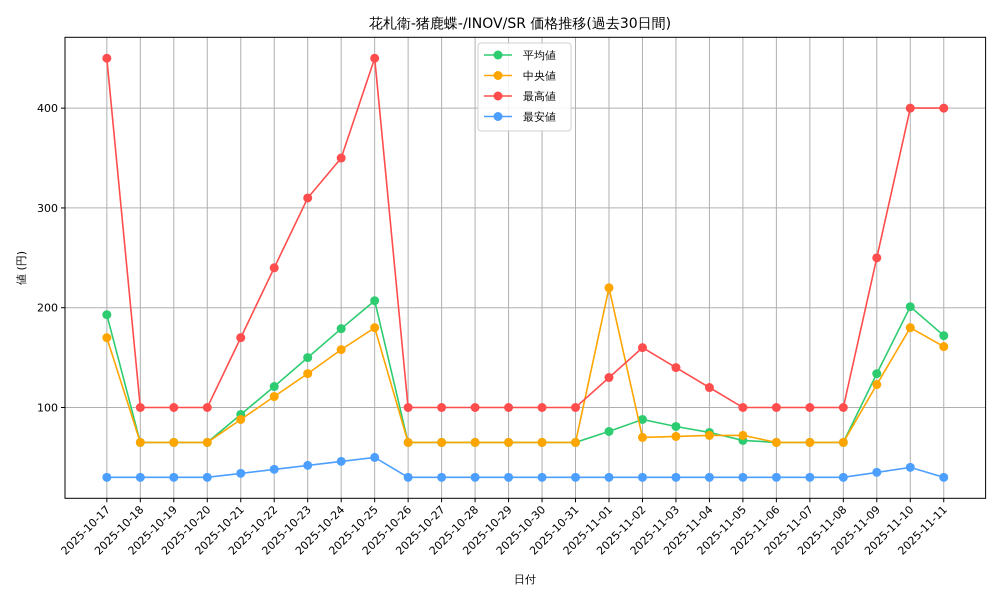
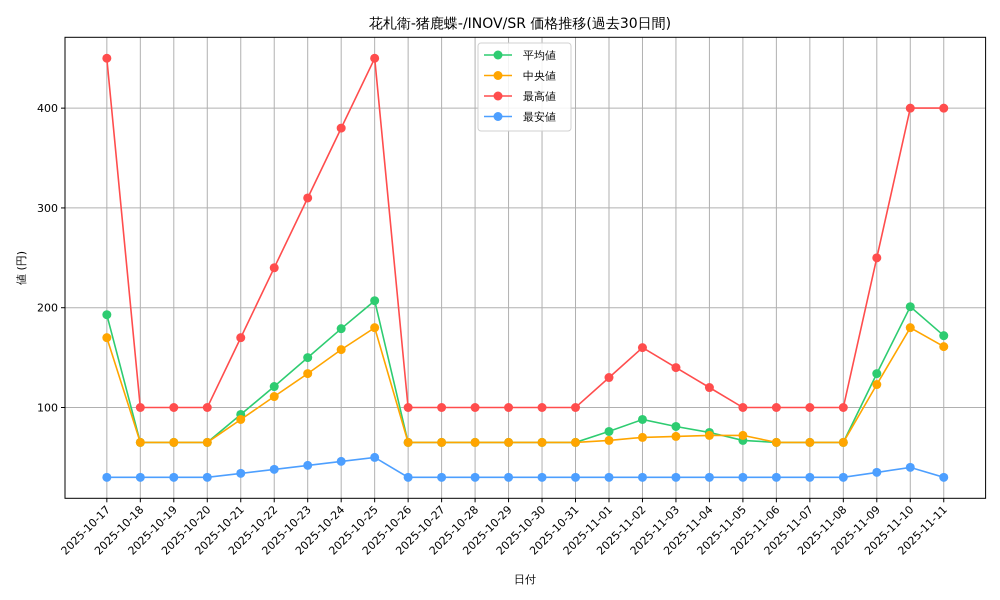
最高値/2025-10-24: 350 -> 380
中央値/2025-11-01: 220 -> 70
